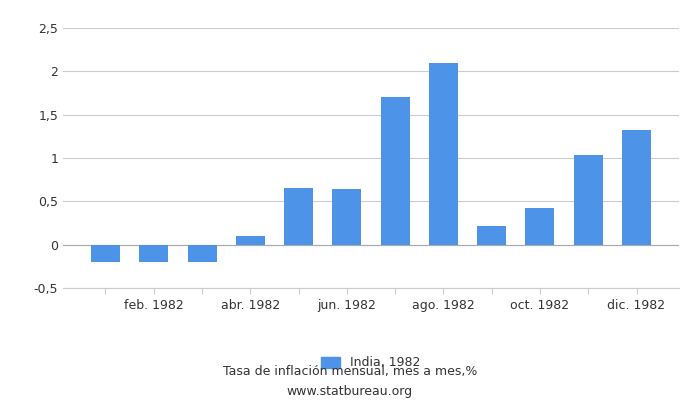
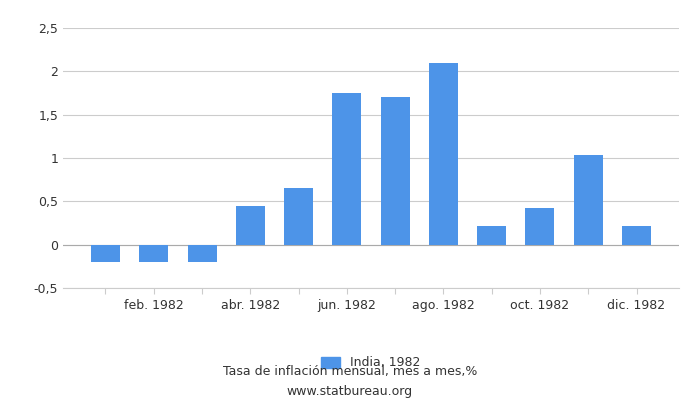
abr. 1982: 0,10 -> 0,45
jun. 1982: 0,64 -> 1,75
dic. 1982: 1,32 -> 0,22
